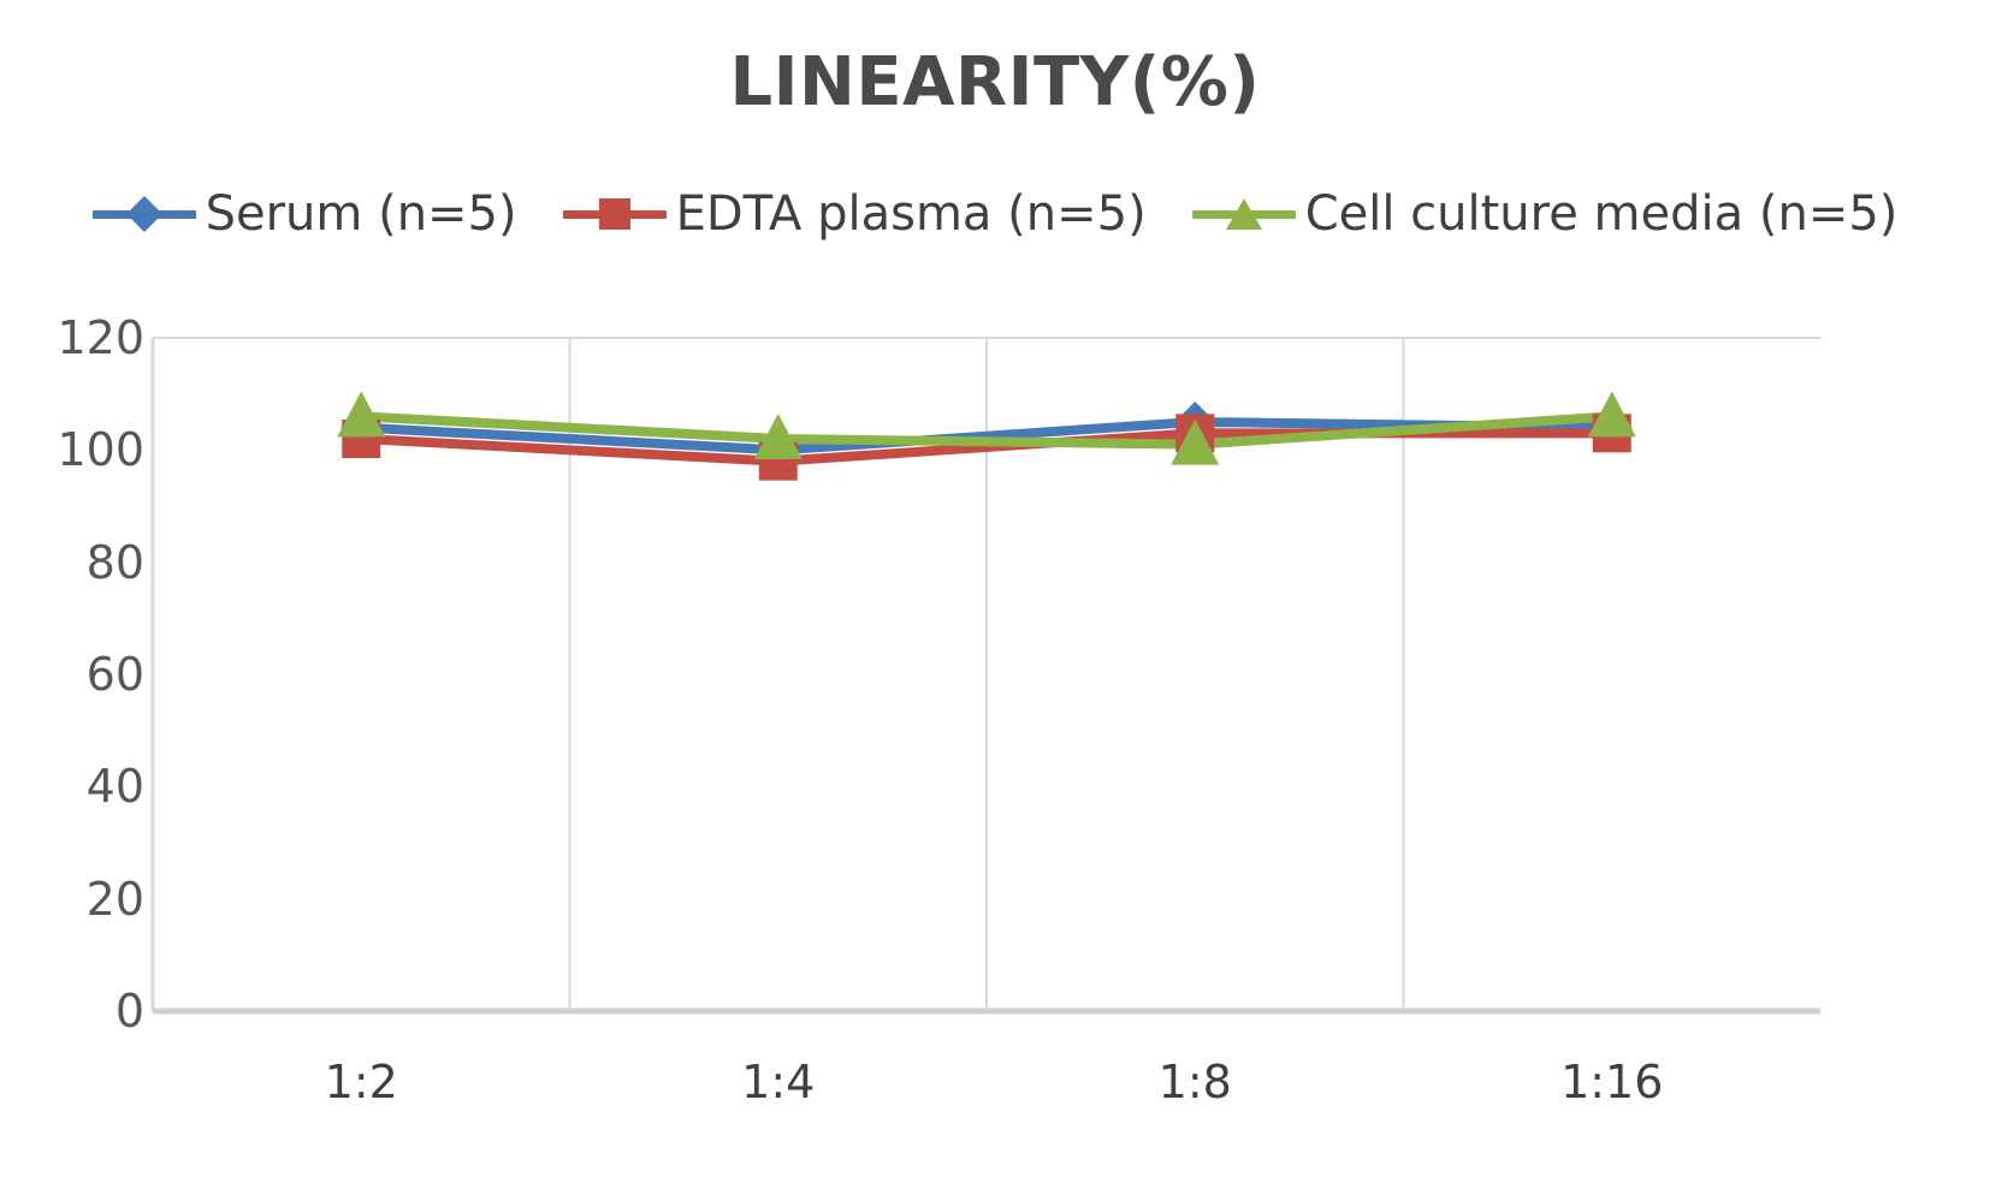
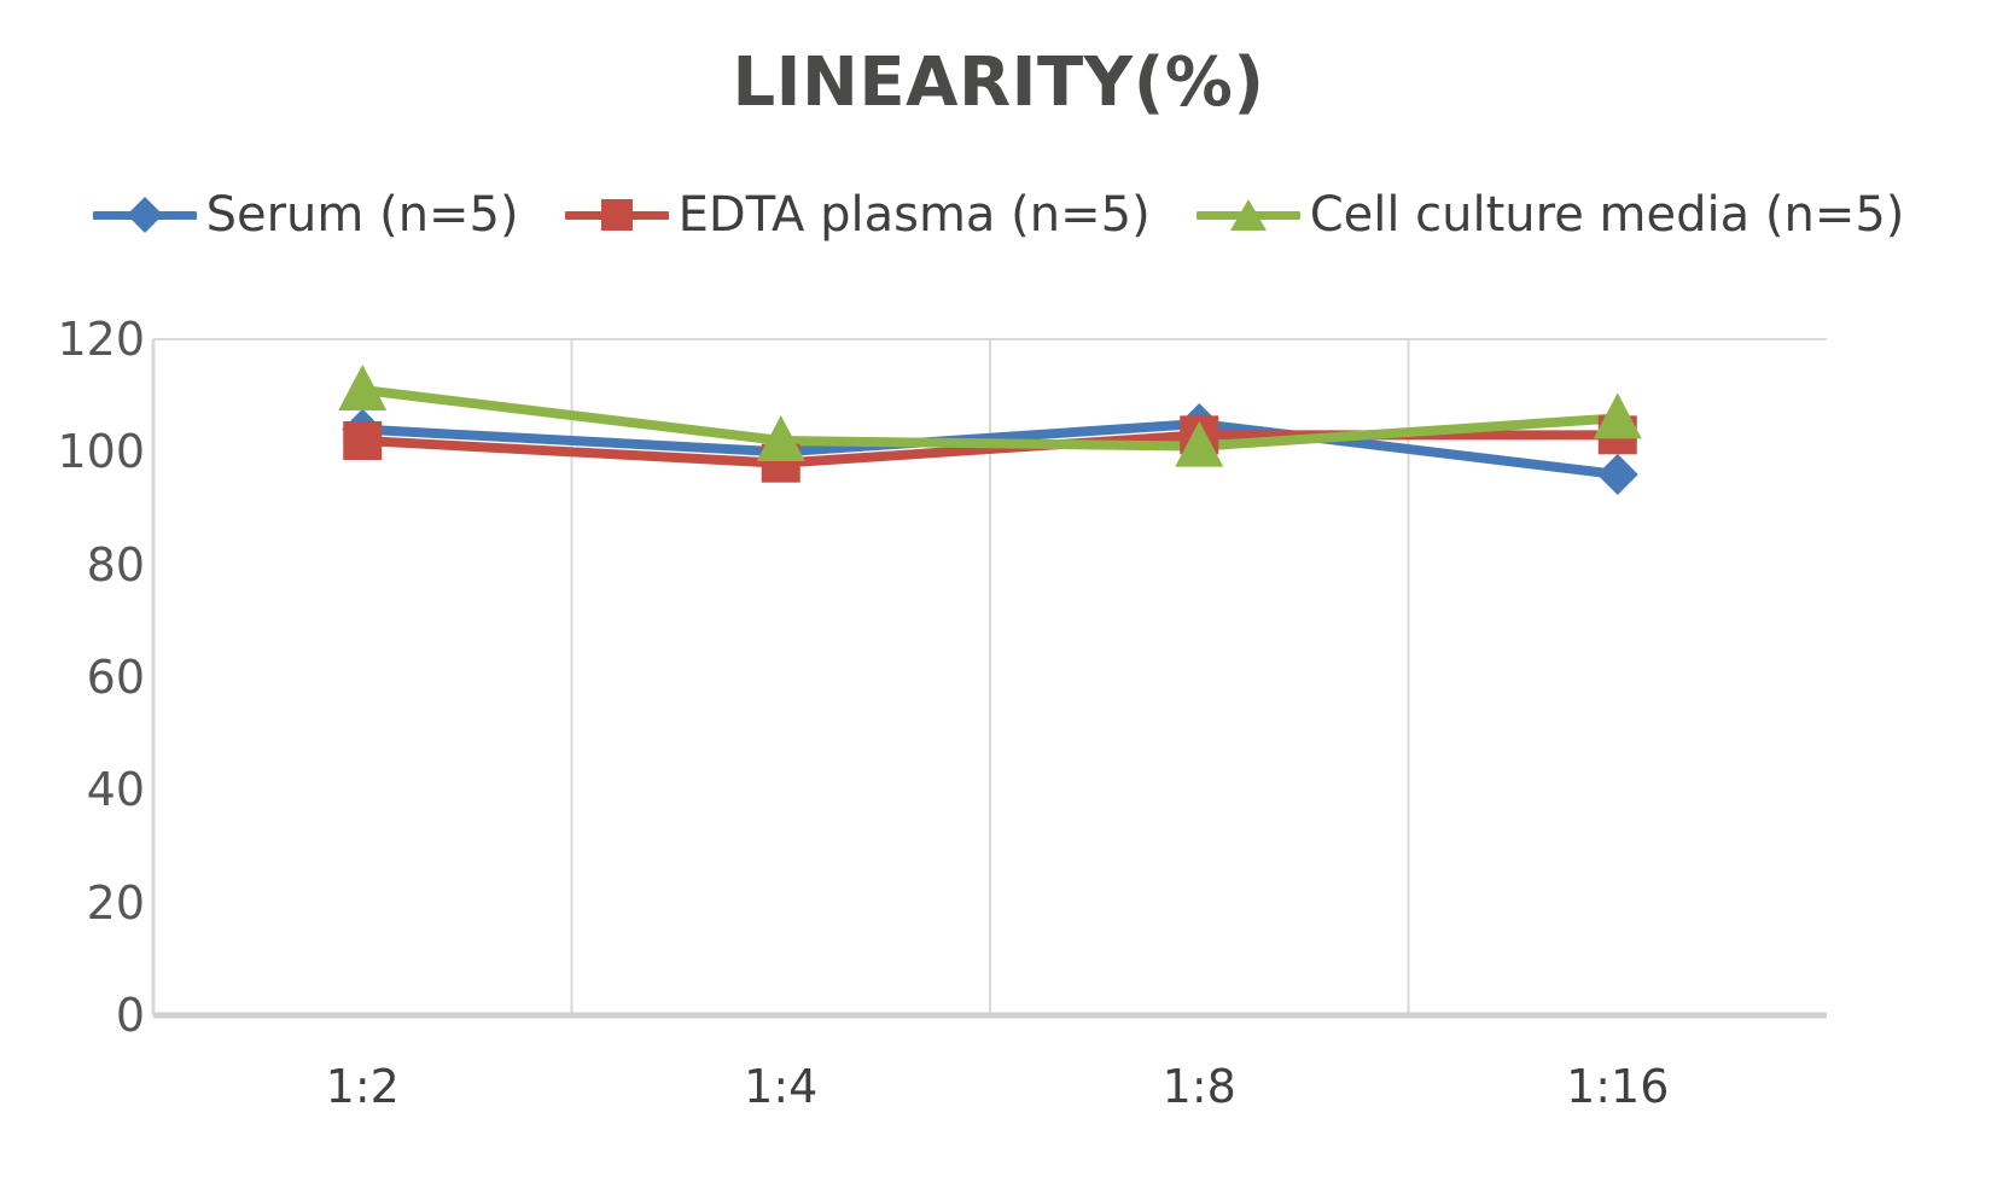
Cell culture media (n=5)/1:2: 106 -> 111
Serum (n=5)/1:16: 104 -> 96
